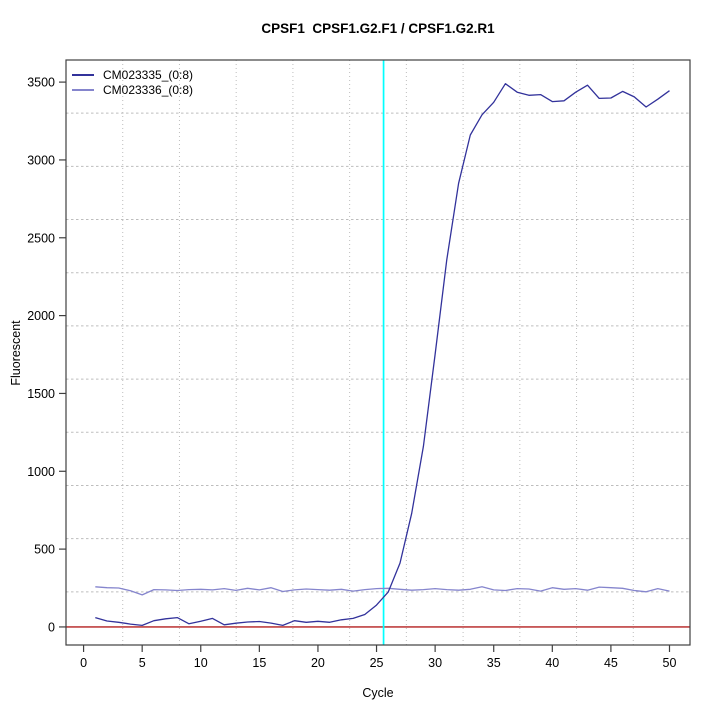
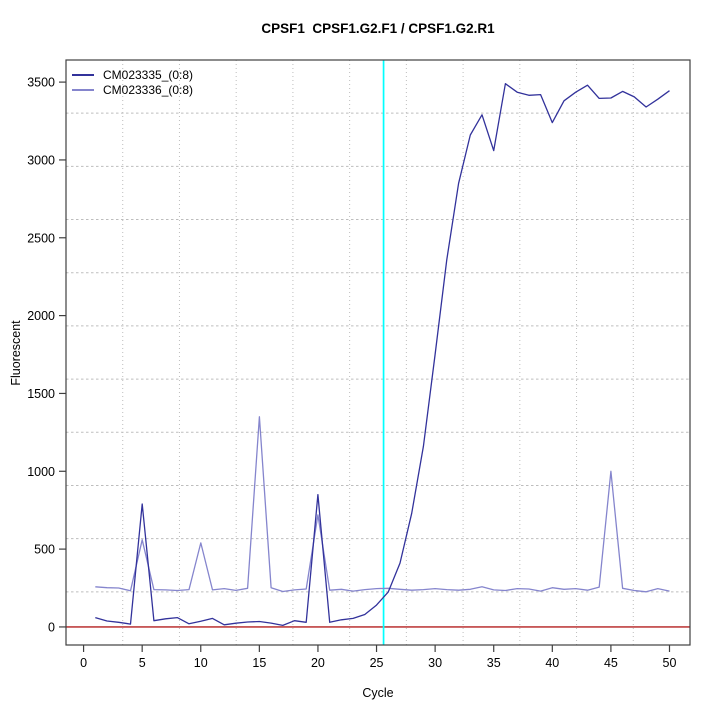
CM023335_(0:8)/5: 10 -> 790
CM023336_(0:8)/5: 210 -> 560
CM023336_(0:8)/10: 240 -> 540
CM023336_(0:8)/15: 240 -> 1350
CM023335_(0:8)/20: 40 -> 850
CM023336_(0:8)/20: 240 -> 720
CM023335_(0:8)/35: 3370 -> 3060
CM023335_(0:8)/40: 3380 -> 3240
CM023336_(0:8)/45: 250 -> 1000
